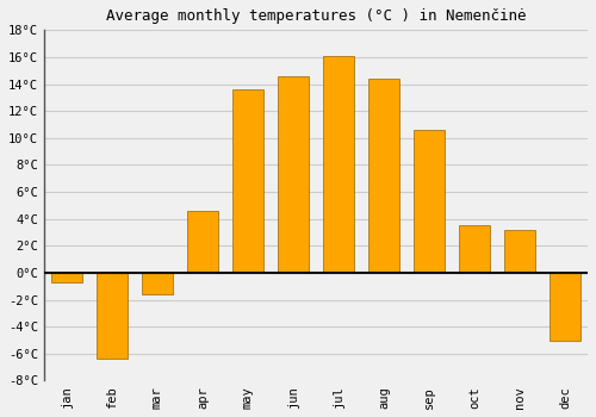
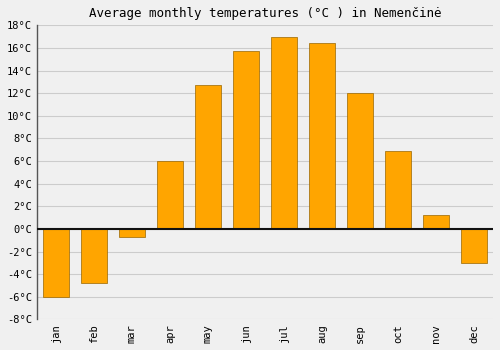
jan: -0.7°C -> -6.0°C
feb: -6.4°C -> -4.8°C
mar: -1.6°C -> -0.7°C
apr: 4.6°C -> 6.0°C
may: 13.6°C -> 12.7°C
jun: 14.6°C -> 15.7°C
jul: 16.1°C -> 17.0°C
aug: 14.4°C -> 16.4°C
sep: 10.6°C -> 12.0°C
oct: 3.5°C -> 6.9°C
nov: 3.2°C -> 1.2°C
dec: -5.0°C -> -3.0°C
